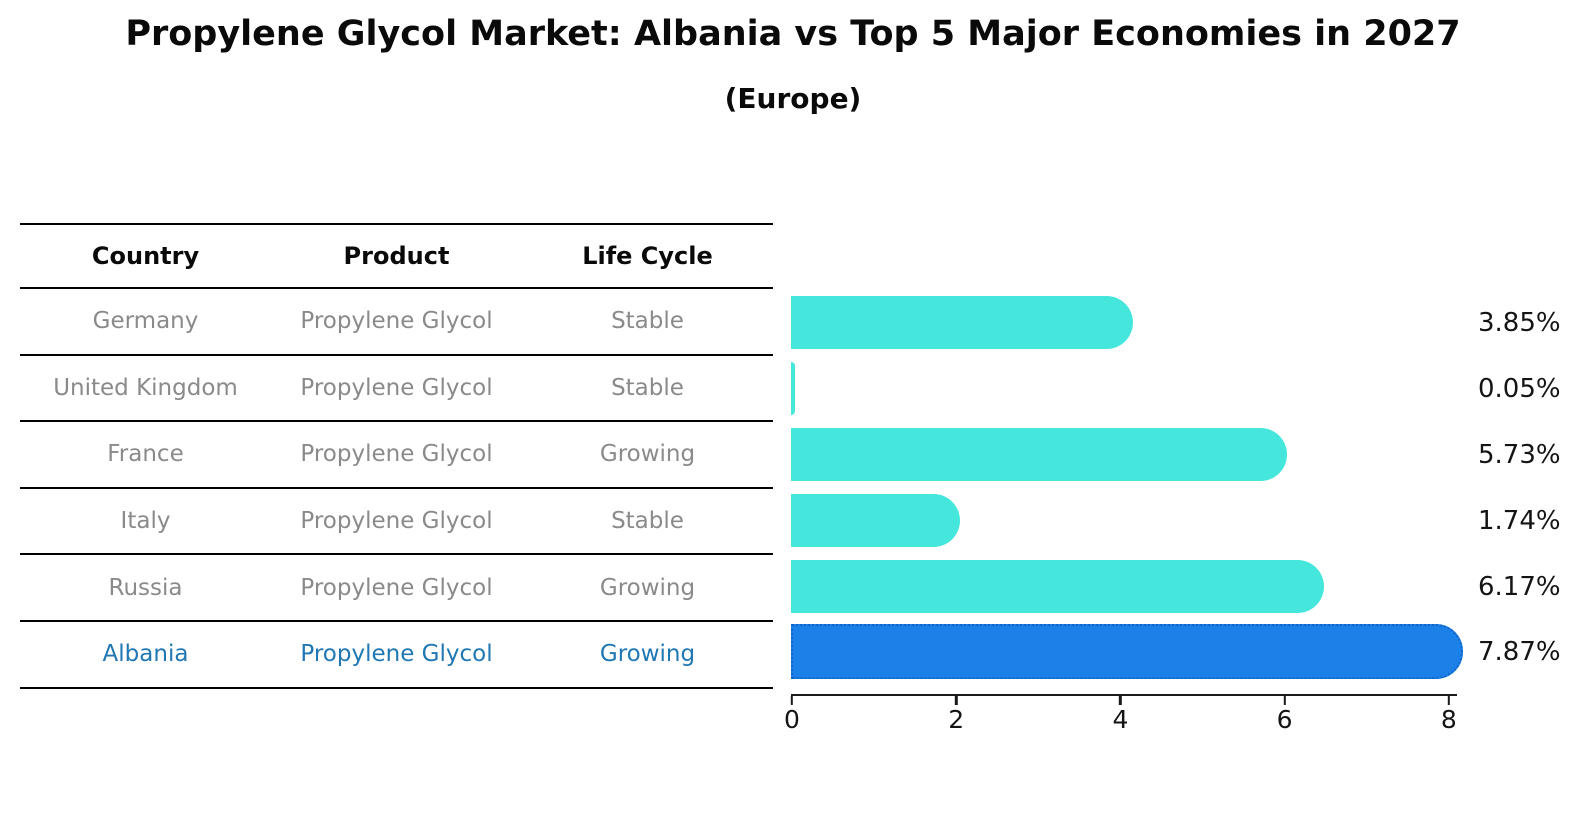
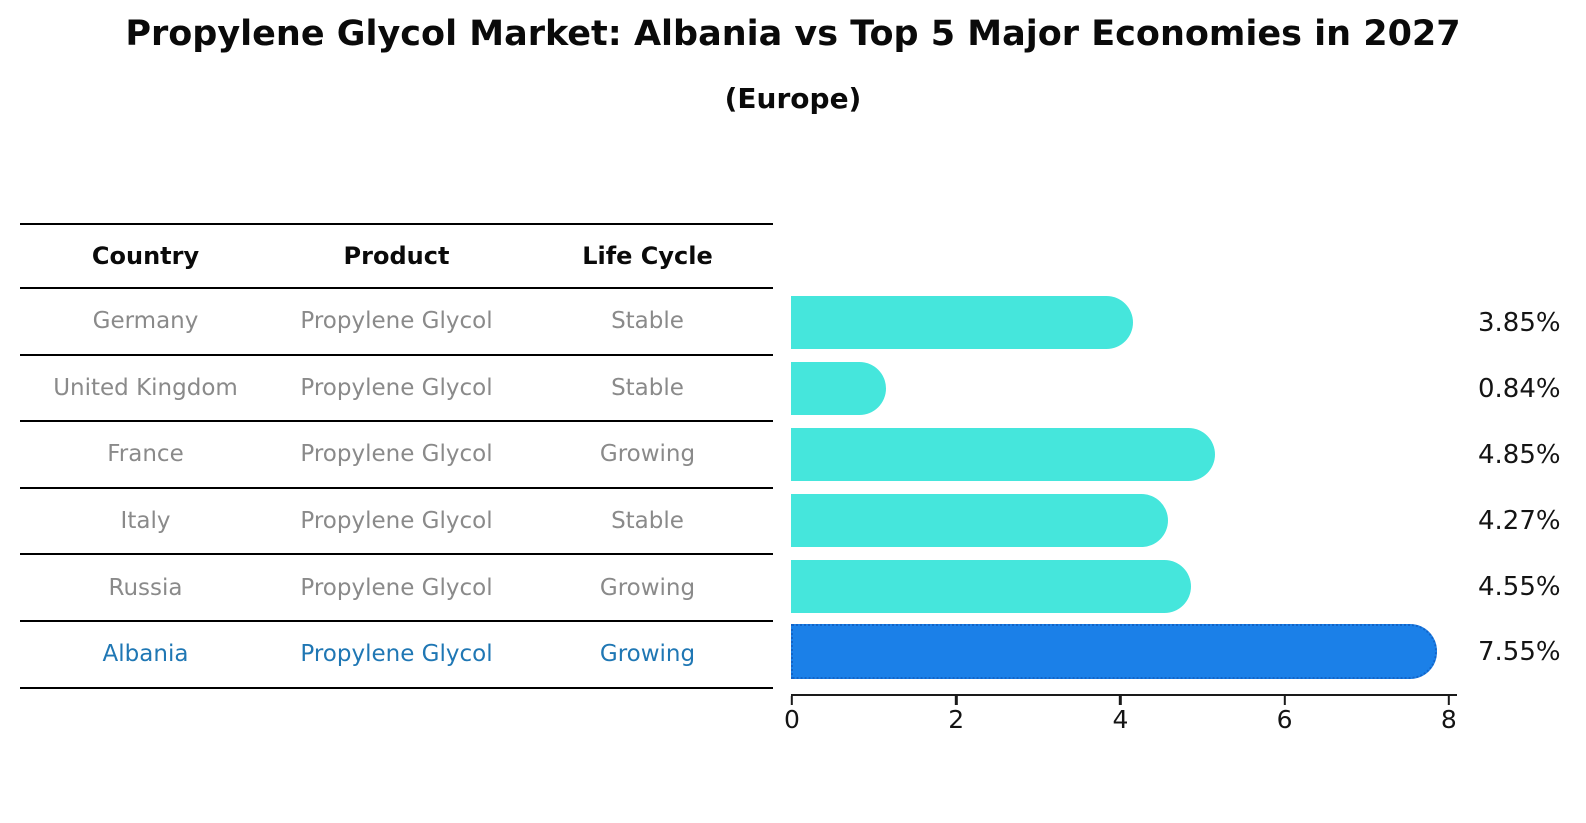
United Kingdom: 0.05% -> 0.84%
France: 5.73% -> 4.85%
Italy: 1.74% -> 4.27%
Russia: 6.17% -> 4.55%
Albania: 7.87% -> 7.55%
